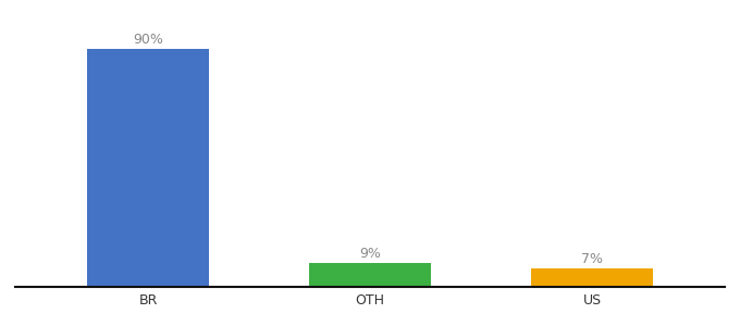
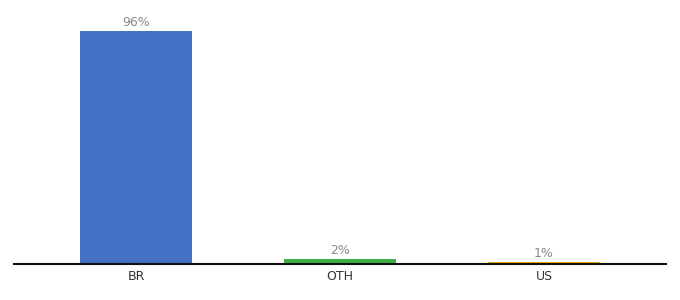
BR: 90% -> 96%
OTH: 9% -> 2%
US: 7% -> 1%
